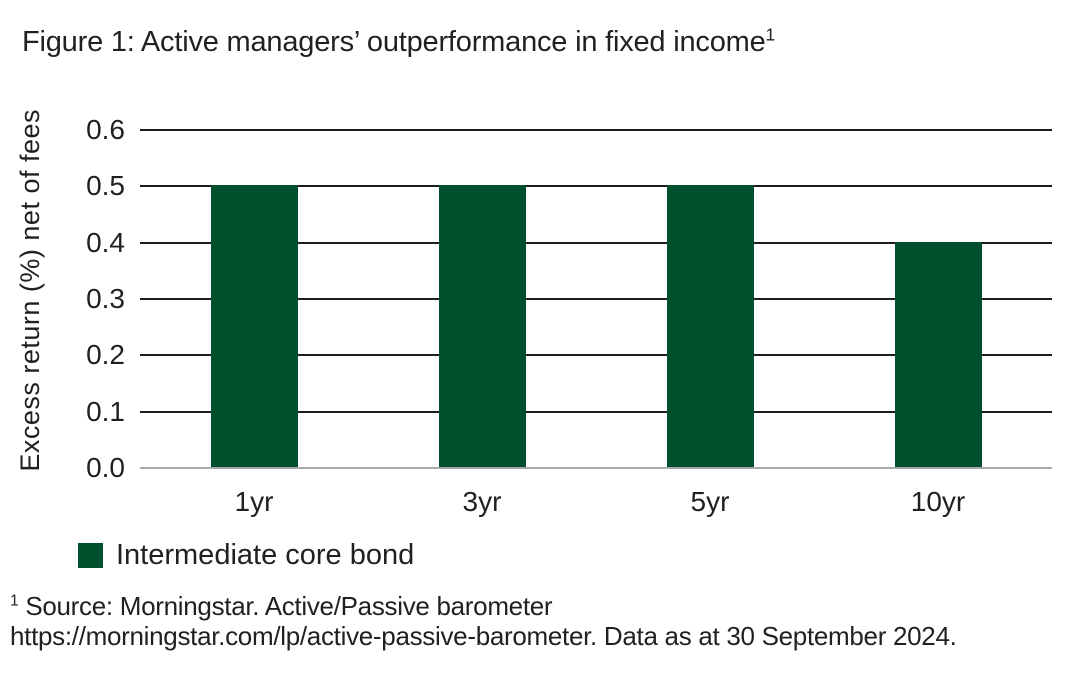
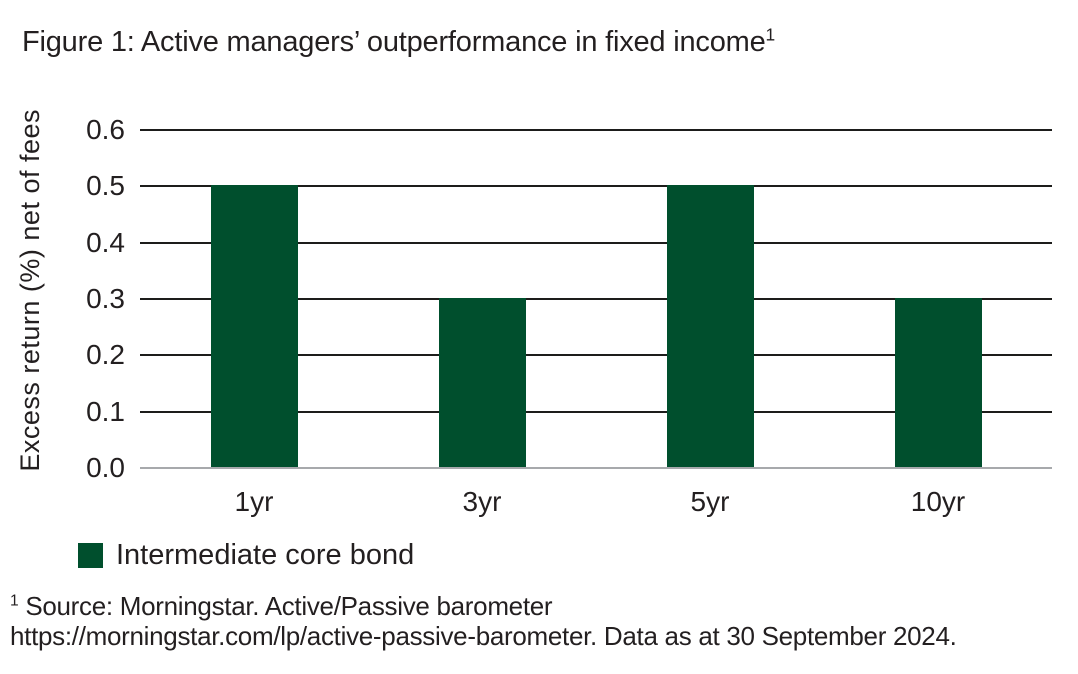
3yr: 0.5 -> 0.3
10yr: 0.4 -> 0.3
